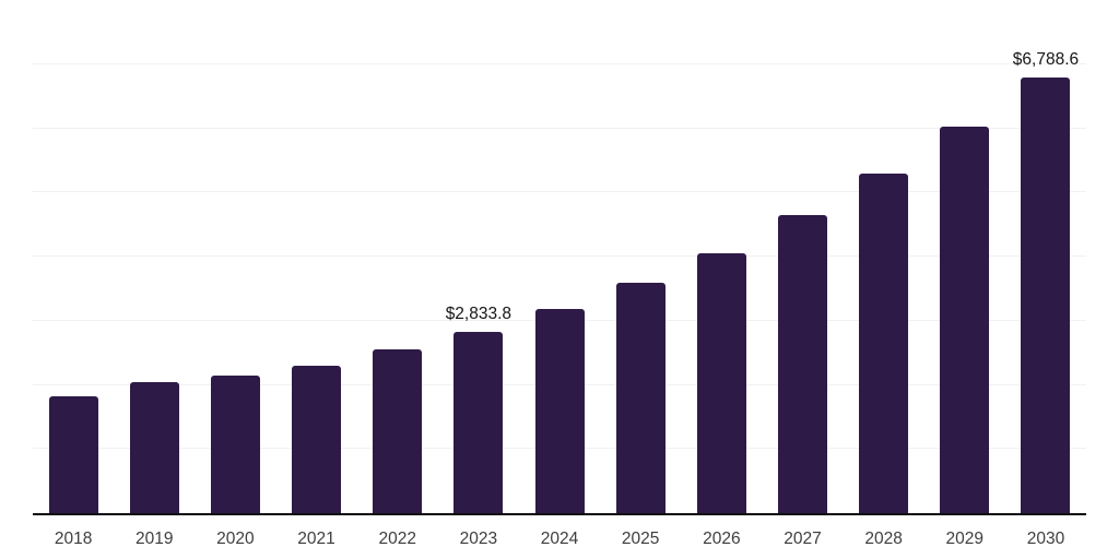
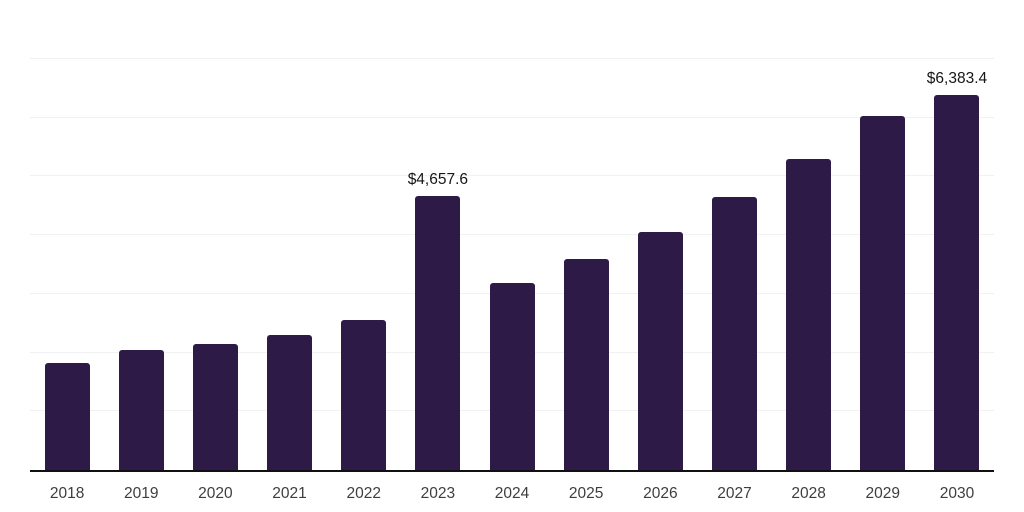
2023: $2,833.8 -> $4,657.6
2030: $6,788.6 -> $6,383.4
